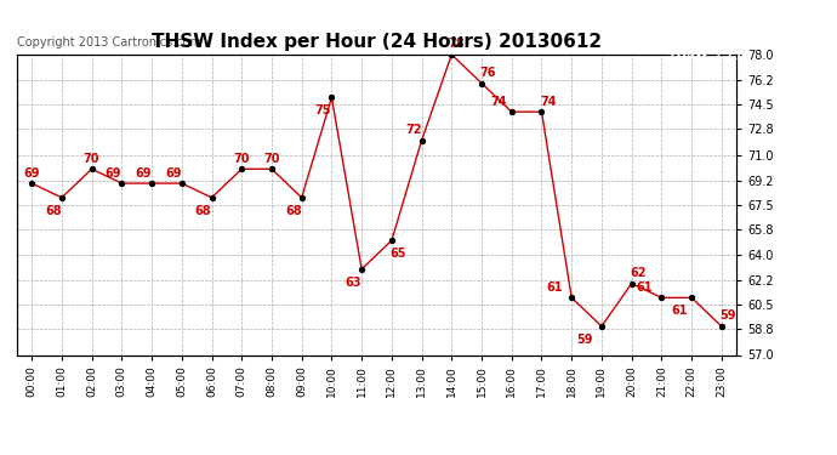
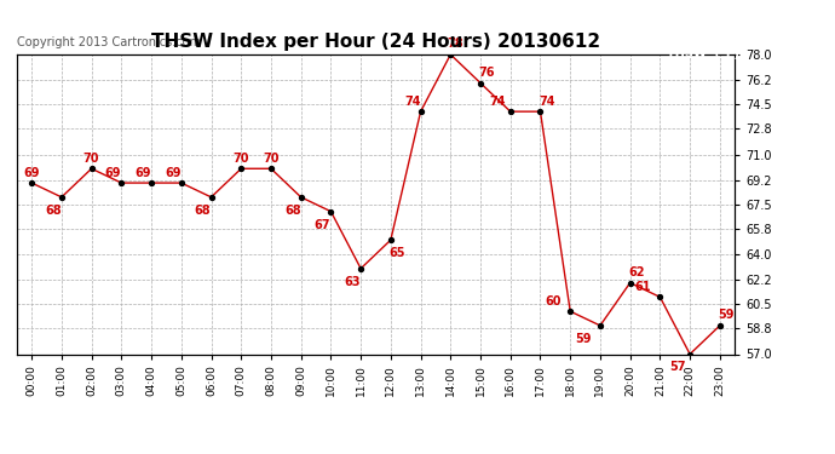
10:00: 75 -> 67
13:00: 72 -> 74
18:00: 61 -> 60
22:00: 61 -> 57
